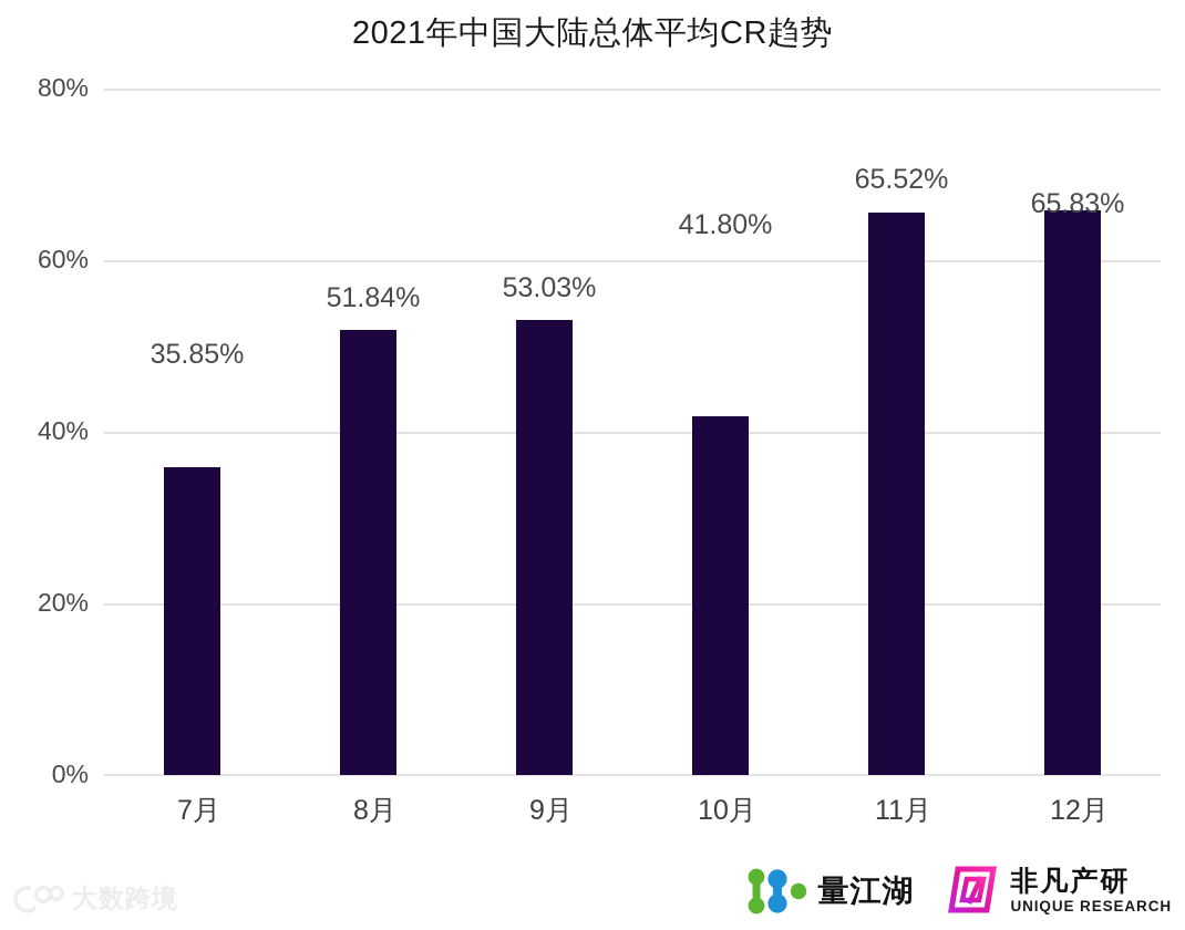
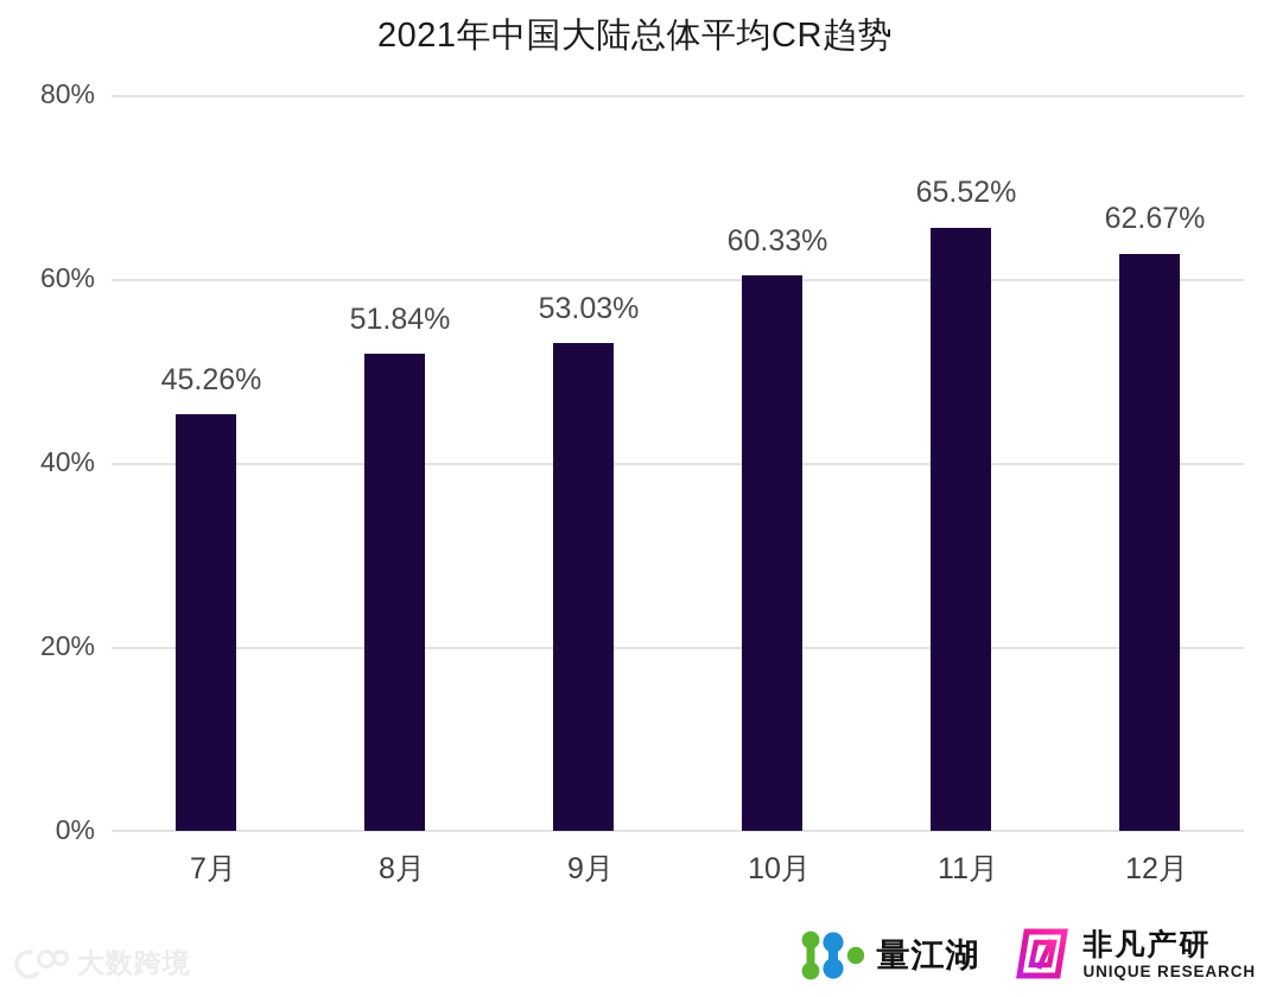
7月: 35.85% -> 45.26%
10月: 41.80% -> 60.33%
12月: 65.83% -> 62.67%
